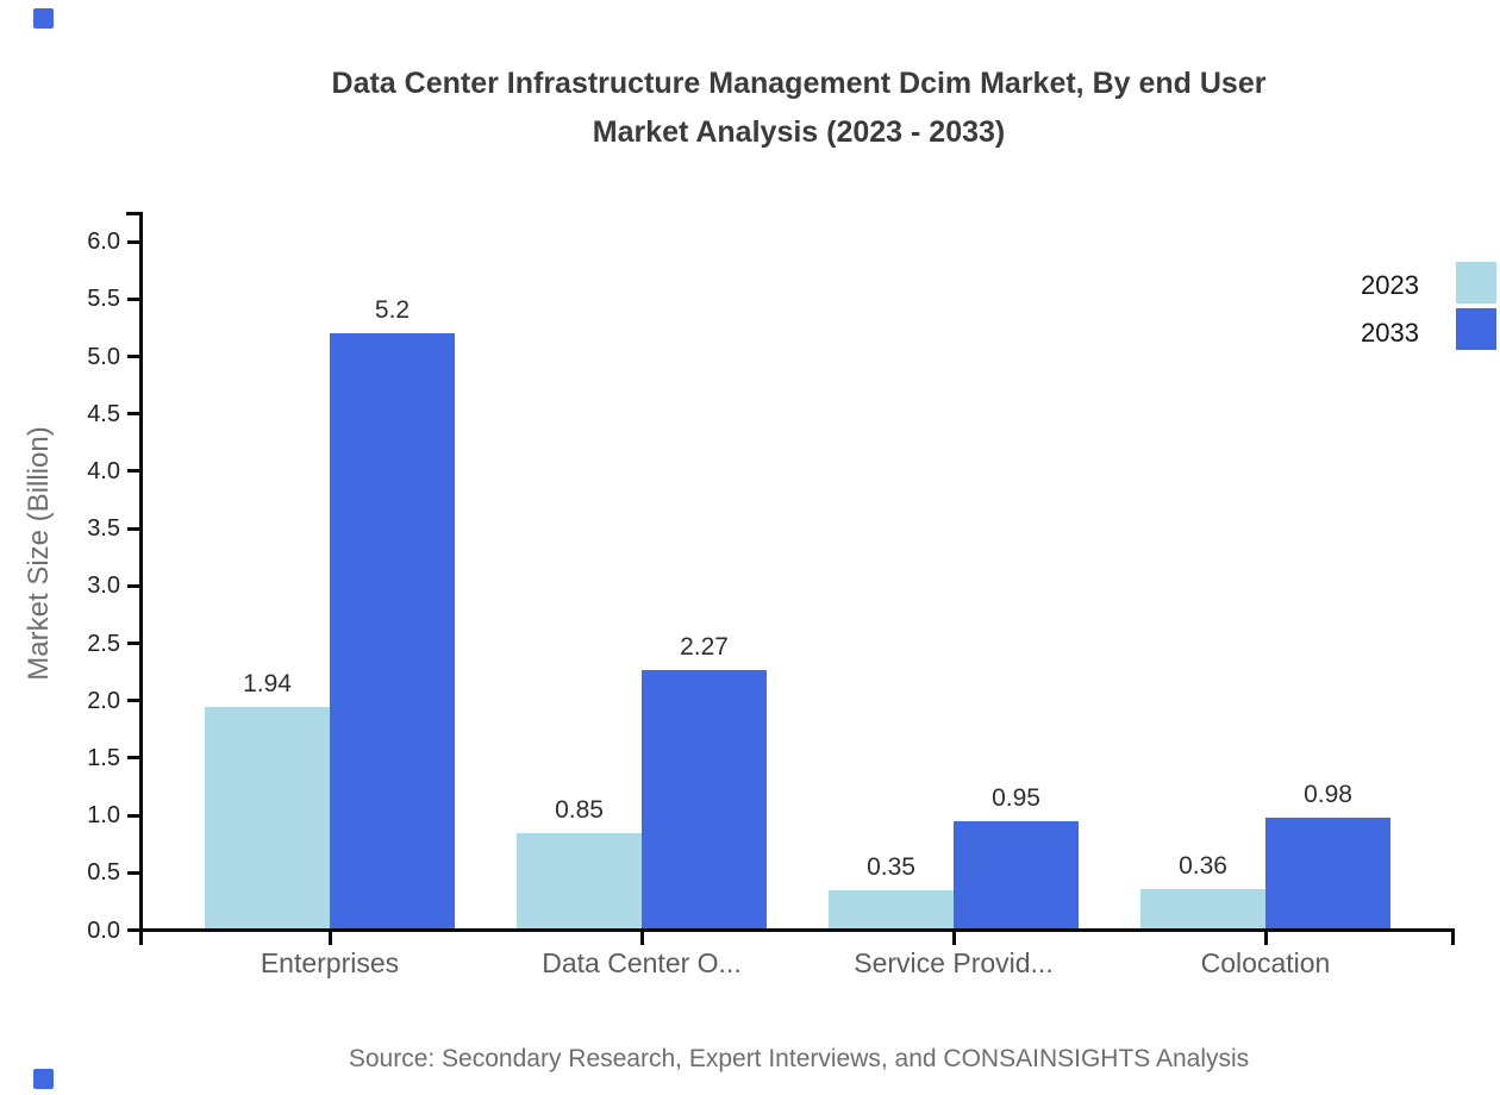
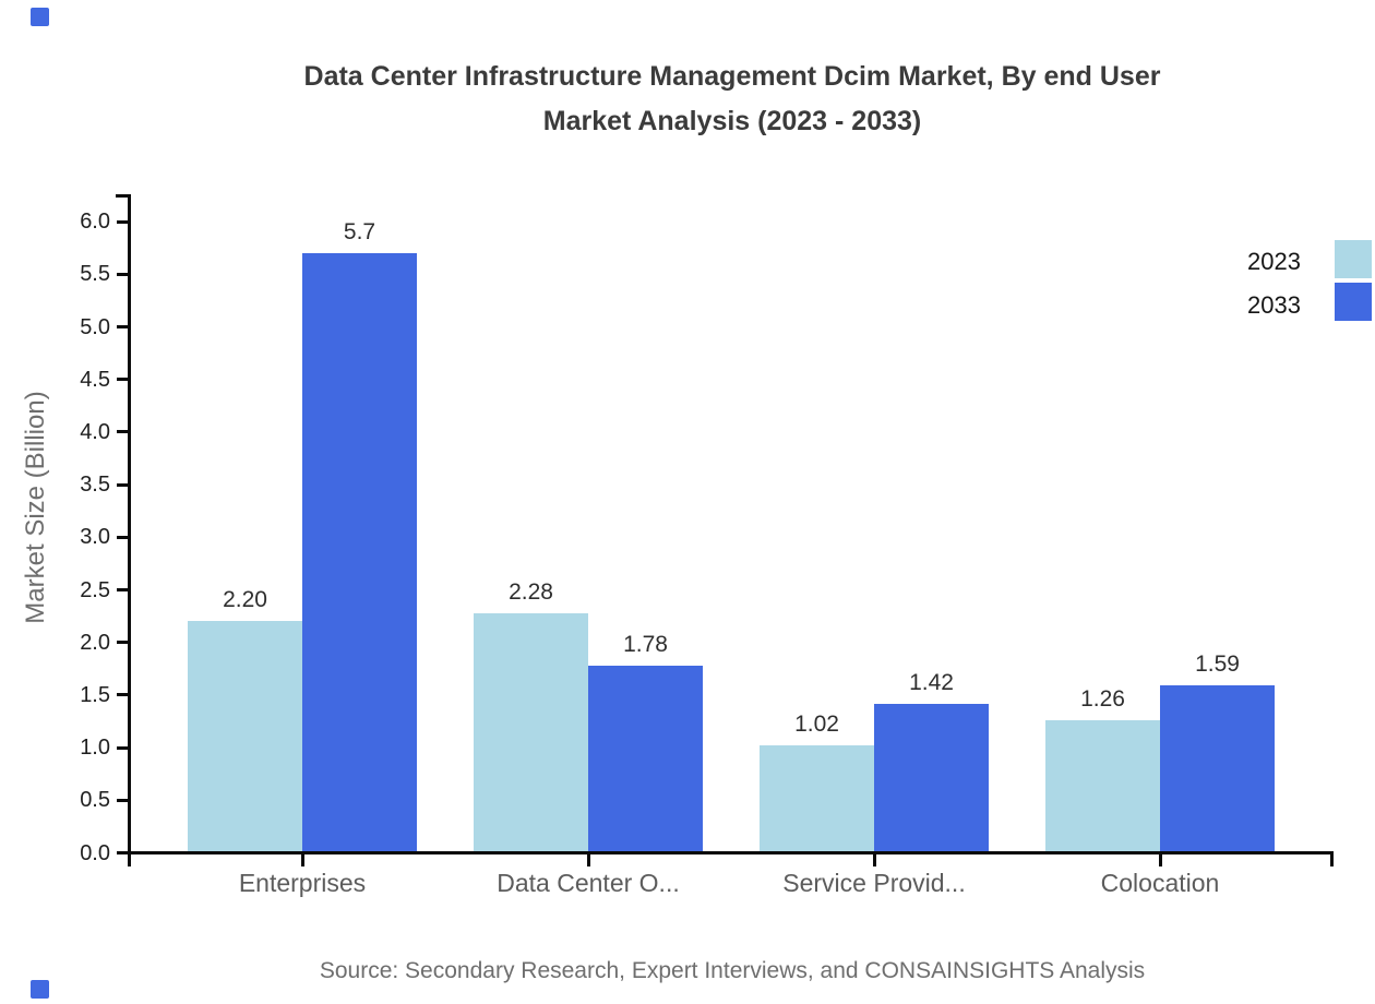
2023/Enterprises: 1.94 -> 2.20
2033/Enterprises: 5.2 -> 5.7
2023/Data Center O...: 0.85 -> 2.28
2033/Data Center O...: 2.27 -> 1.78
2023/Service Provid...: 0.35 -> 1.02
2033/Service Provid...: 0.95 -> 1.42
2023/Colocation: 0.36 -> 1.26
2033/Colocation: 0.98 -> 1.59
